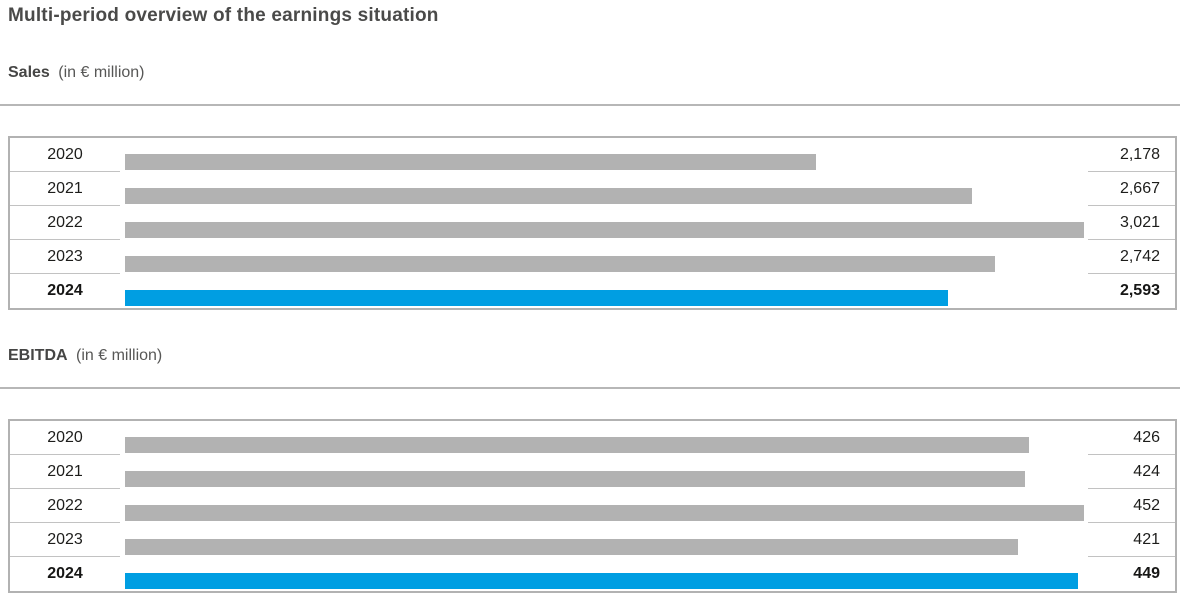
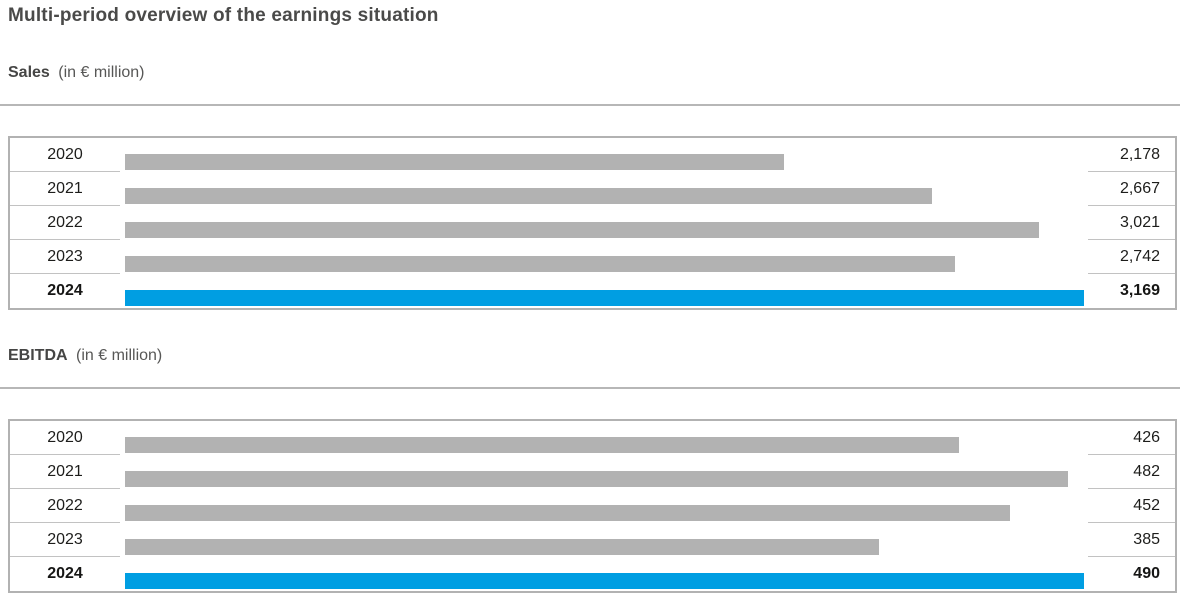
Sales (in € million)/2024: 2,593 -> 3,169
EBITDA (in € million)/2021: 424 -> 482
EBITDA (in € million)/2023: 421 -> 385
EBITDA (in € million)/2024: 449 -> 490
